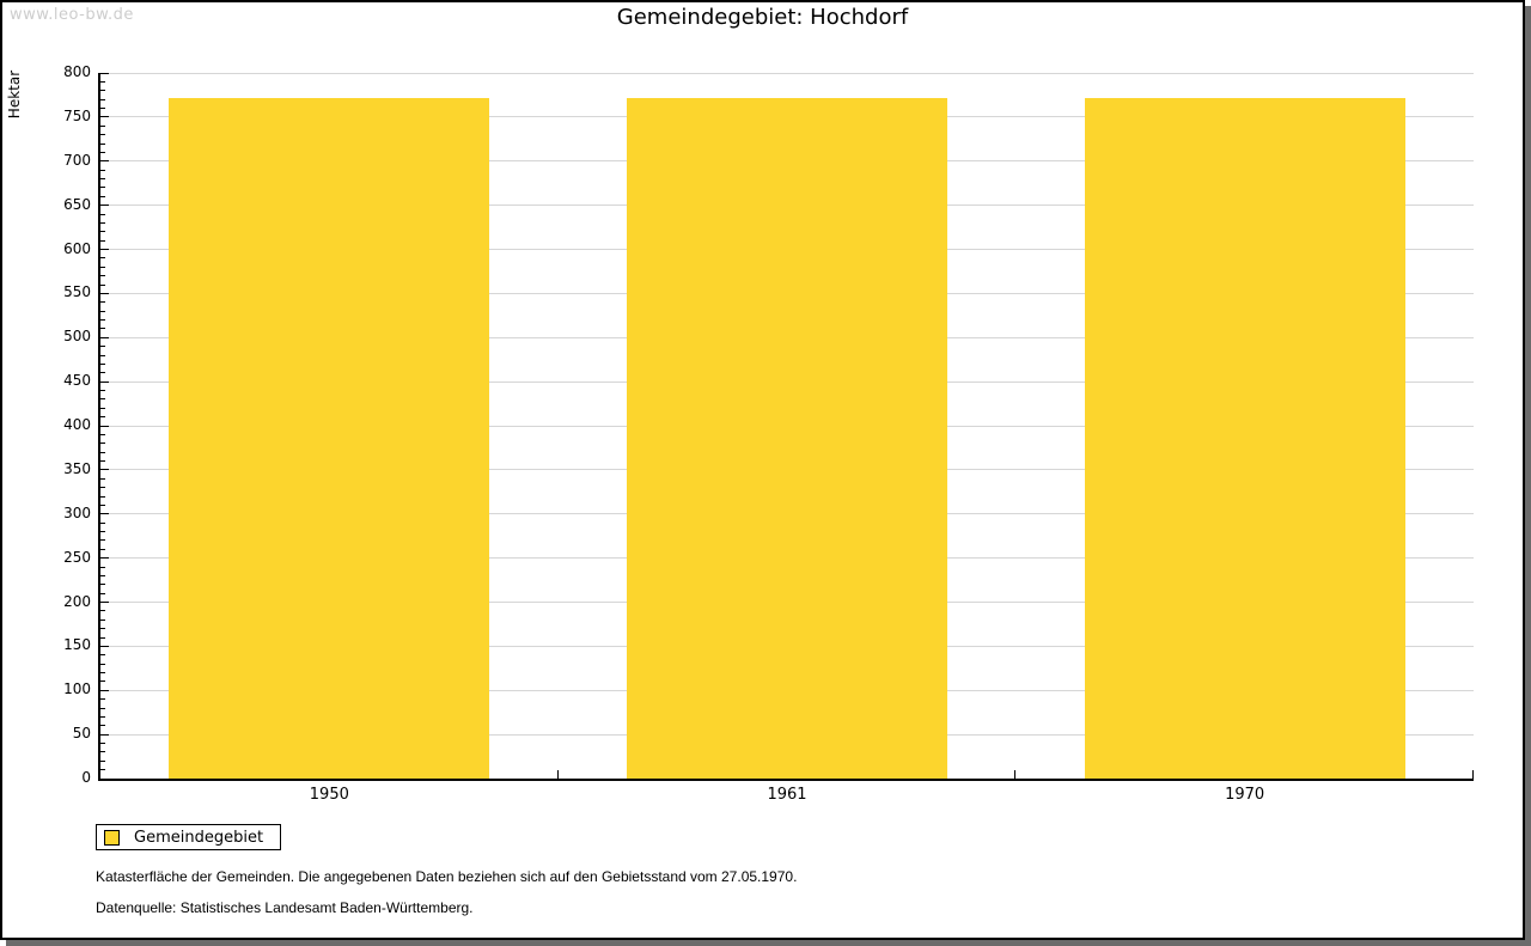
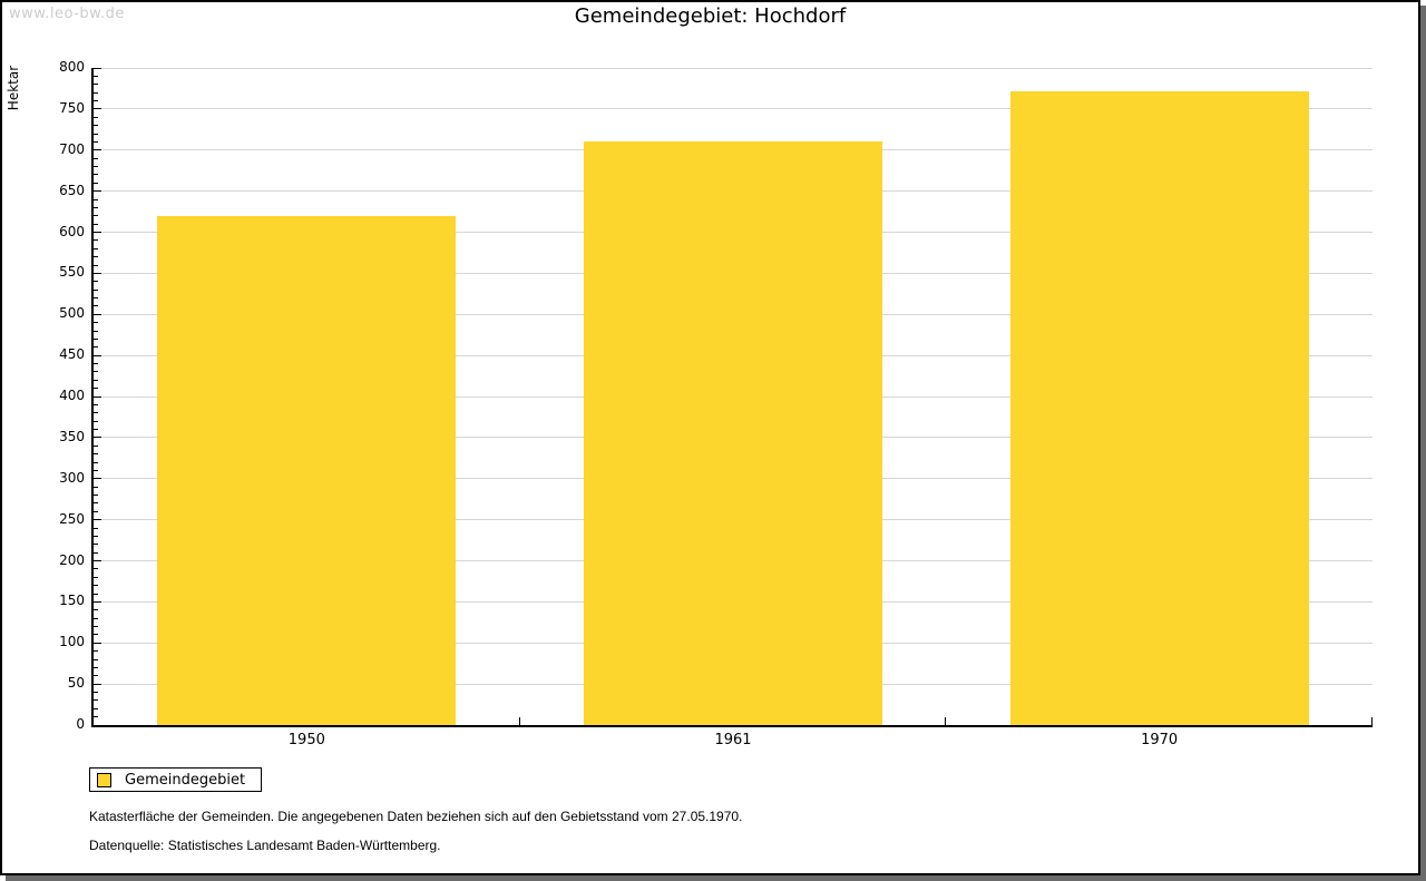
1950: 770 -> 620
1961: 770 -> 710
